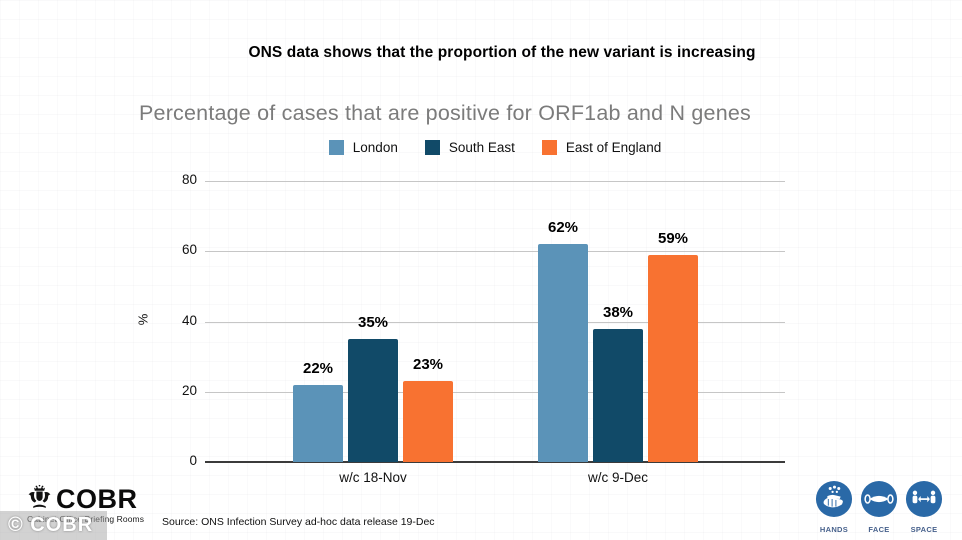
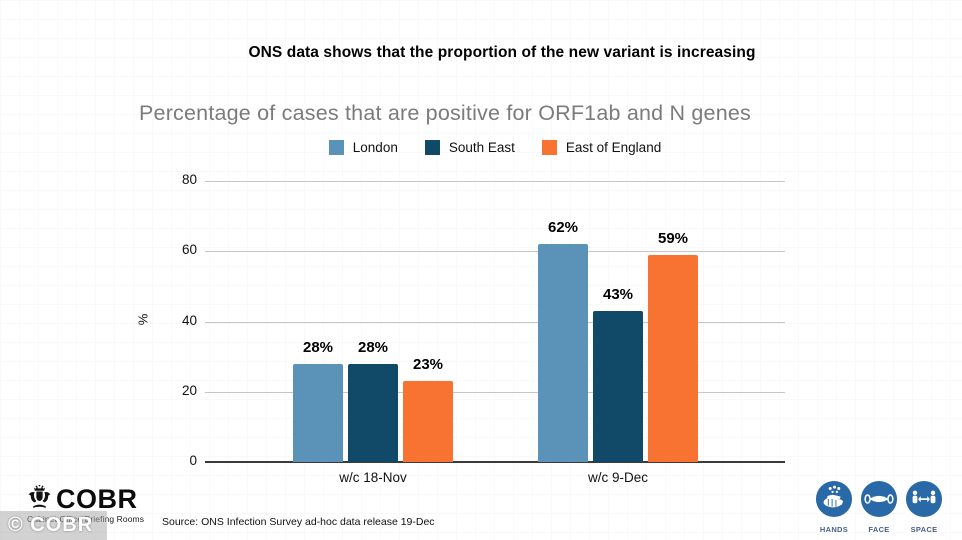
London/w/c 18-Nov: 22% -> 28%
South East/w/c 18-Nov: 35% -> 28%
South East/w/c 9-Dec: 38% -> 43%
